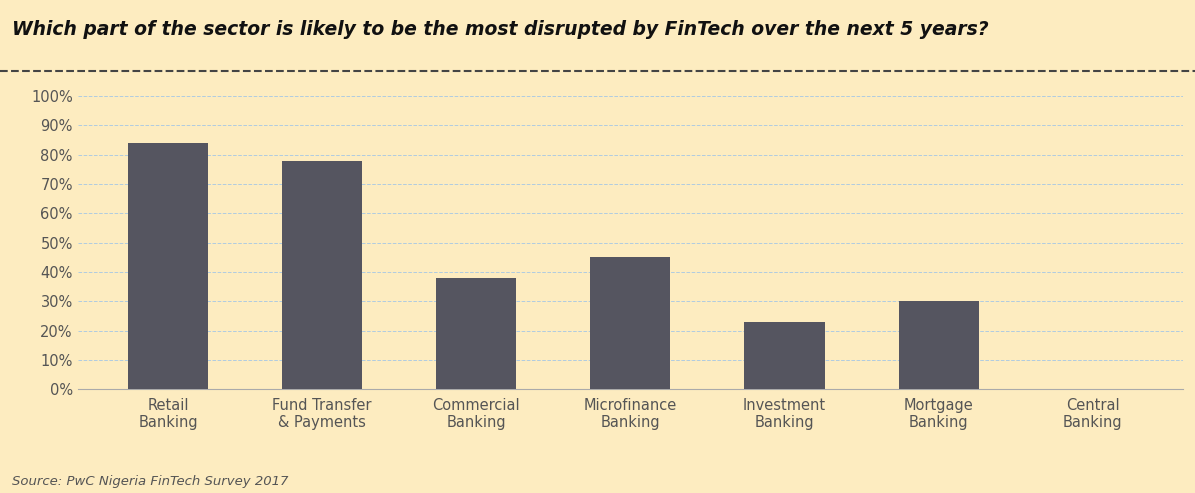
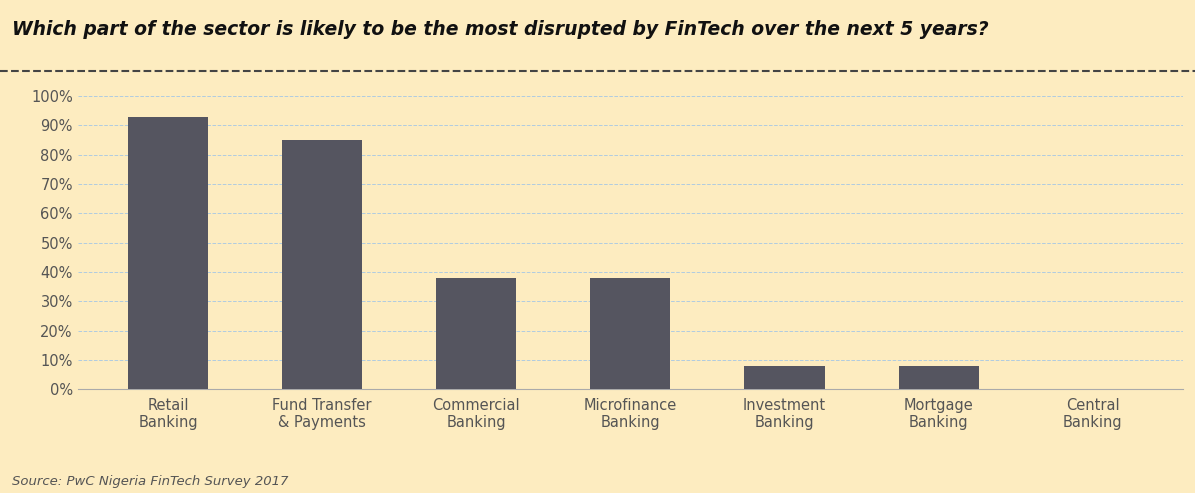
Retail Banking: 84% -> 93%
Fund Transfer & Payments: 78% -> 85%
Microfinance Banking: 45% -> 38%
Investment Banking: 23% -> 8%
Mortgage Banking: 30% -> 8%
